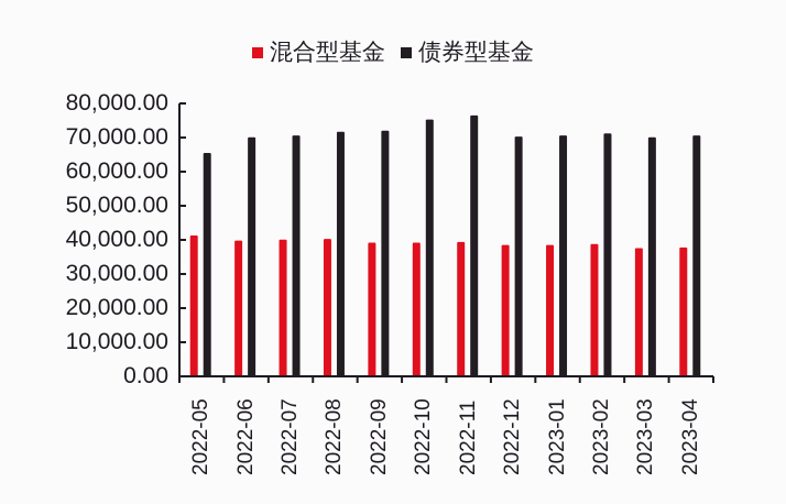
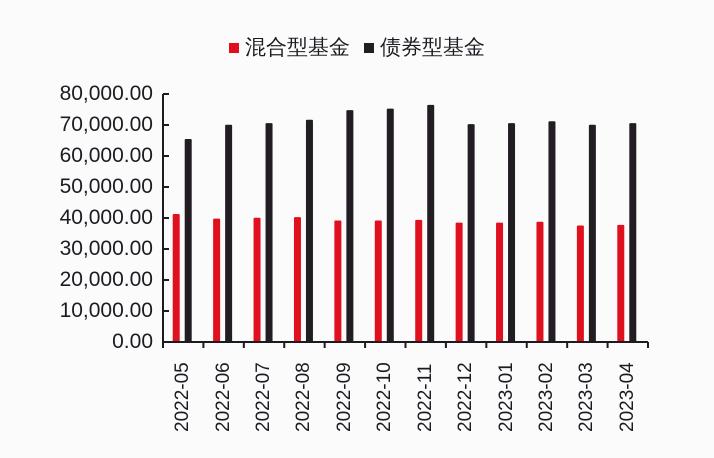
债券型基金/2022-09: 72000 -> 75000
